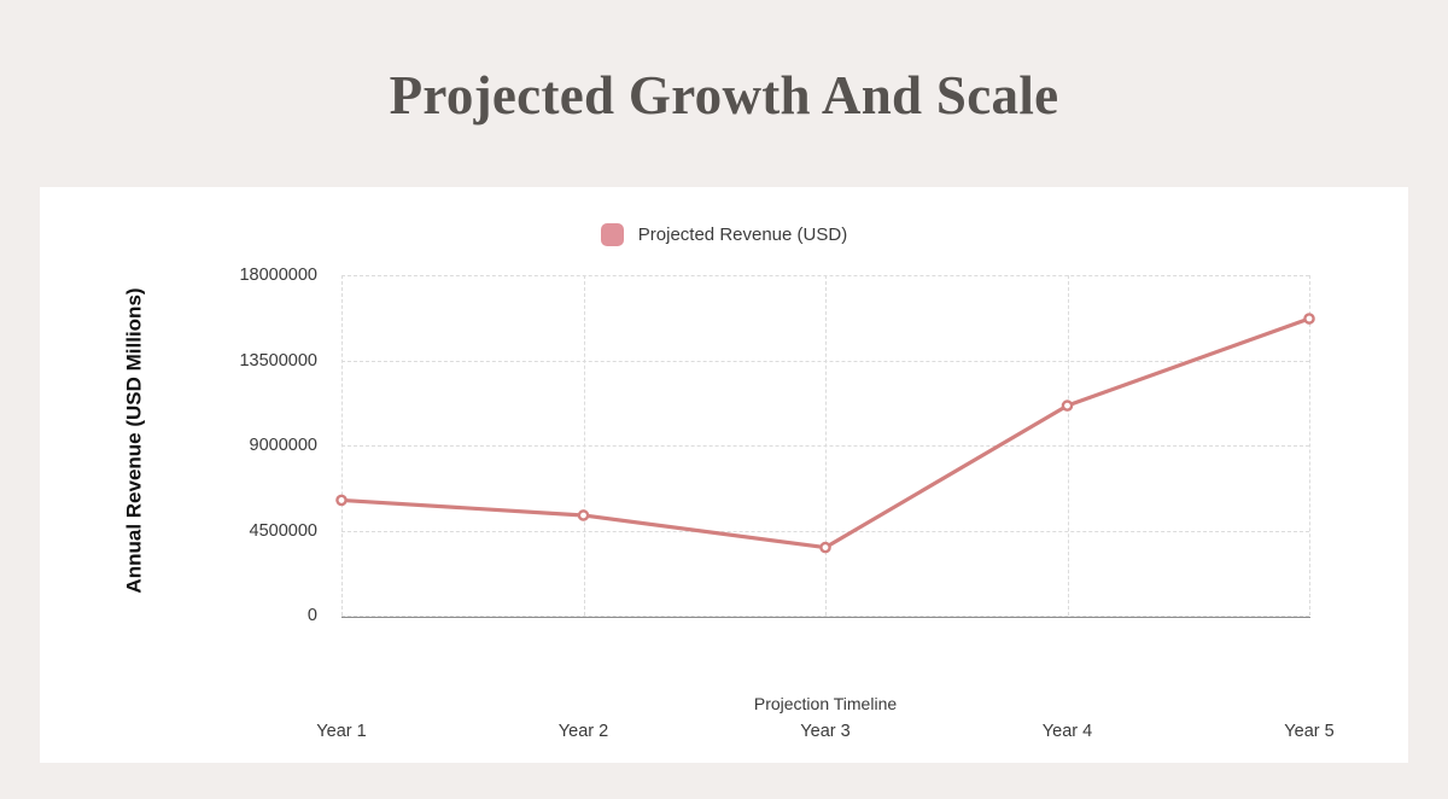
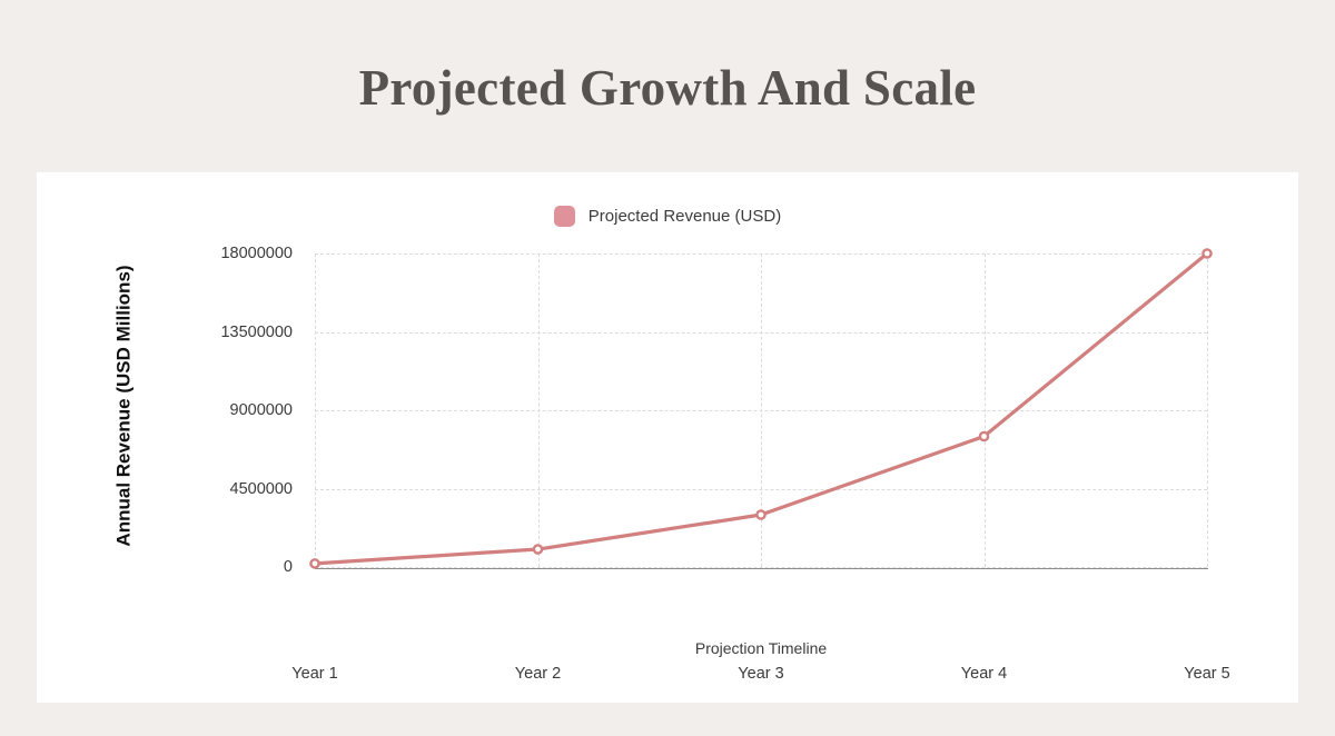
Year 1: 6100000 -> 200000
Year 2: 5300000 -> 1000000
Year 3: 3600000 -> 3000000
Year 4: 11100000 -> 7500000
Year 5: 15700000 -> 18000000
